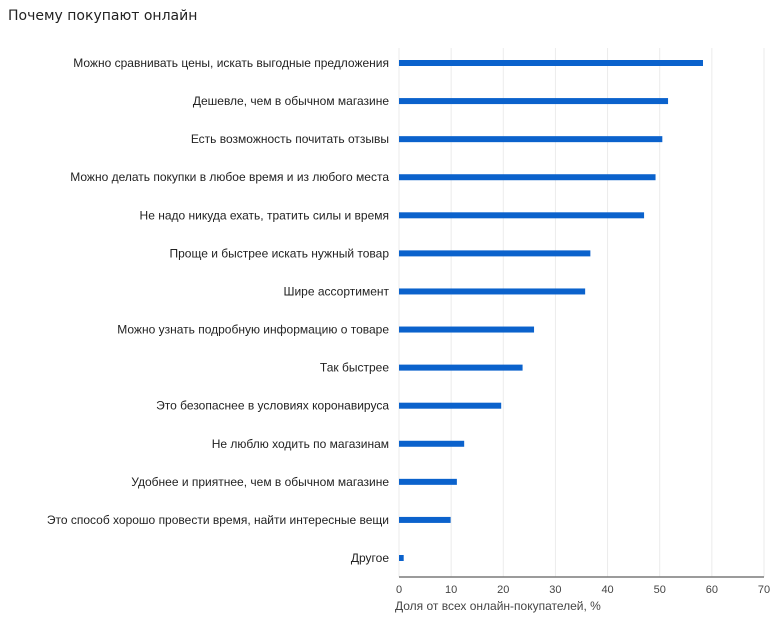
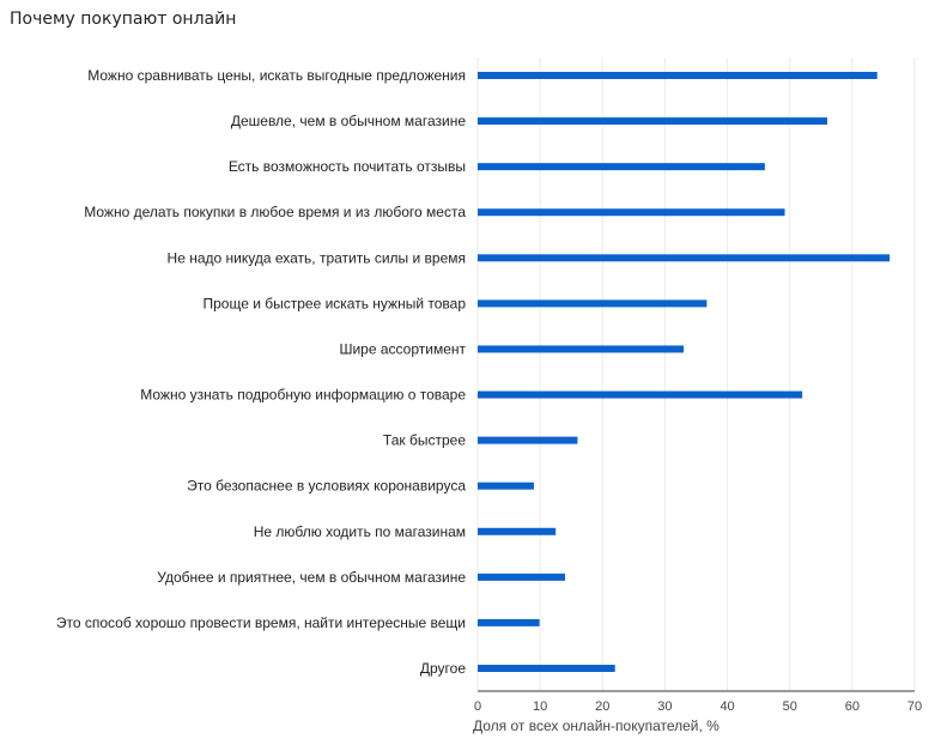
Можно сравнивать цены, искать выгодные предложения: 58 -> 64
Дешевле, чем в обычном магазине: 52 -> 56
Есть возможность почитать отзывы: 50 -> 46
Не надо никуда ехать, тратить силы и время: 47 -> 66
Шире ассортимент: 36 -> 33
Можно узнать подробную информацию о товаре: 26 -> 52
Так быстрее: 24 -> 16
Это безопаснее в условиях коронавируса: 20 -> 9
Удобнее и приятнее, чем в обычном магазине: 11 -> 14
Другое: 1 -> 22
